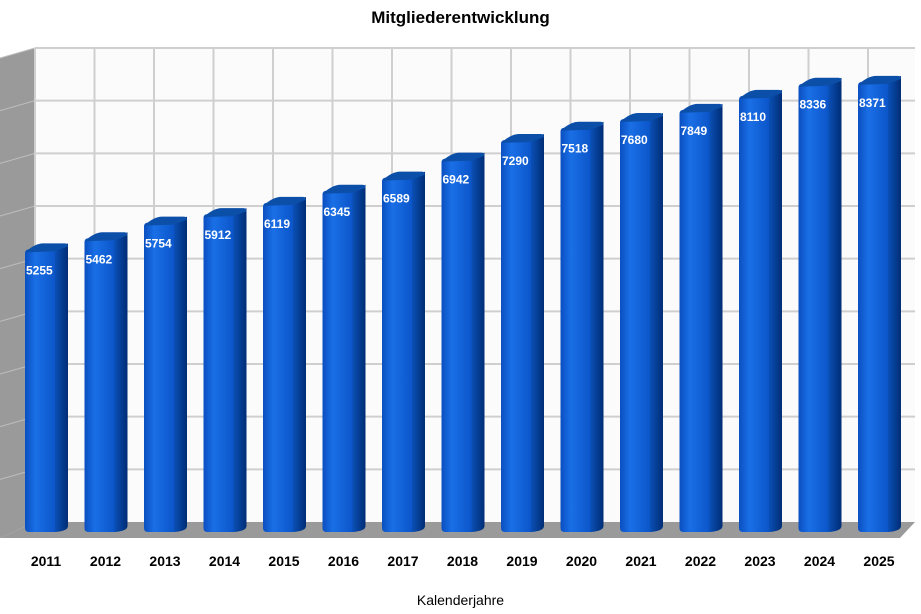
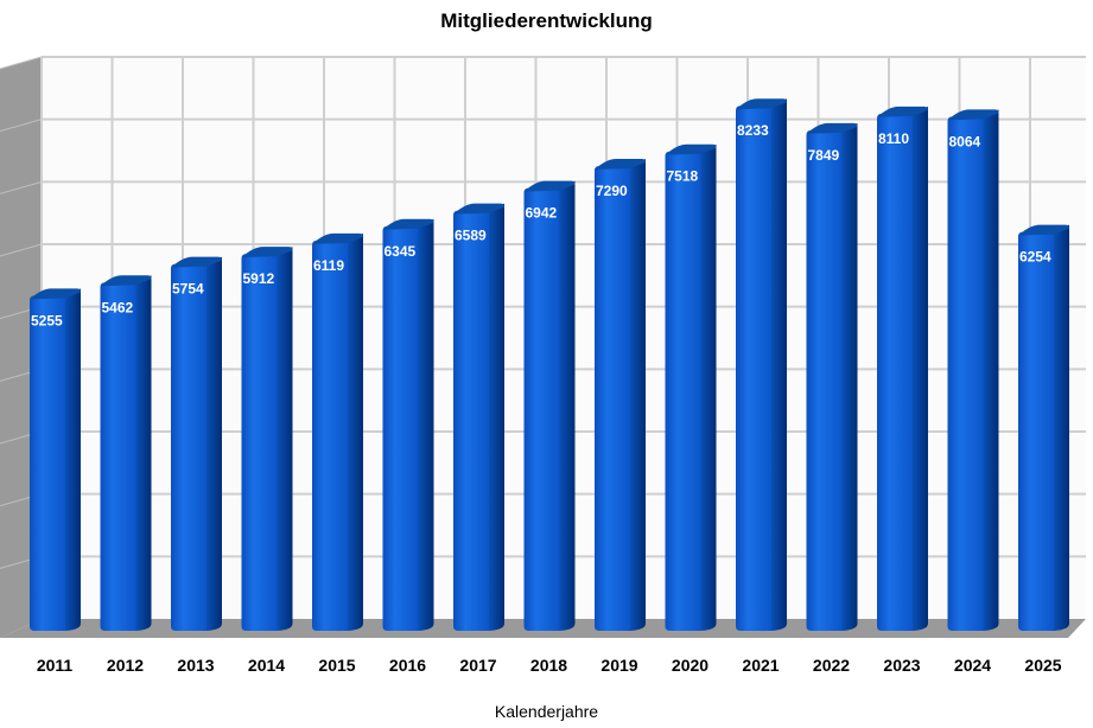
2021: 7680 -> 8233
2024: 8336 -> 8064
2025: 8371 -> 6254
